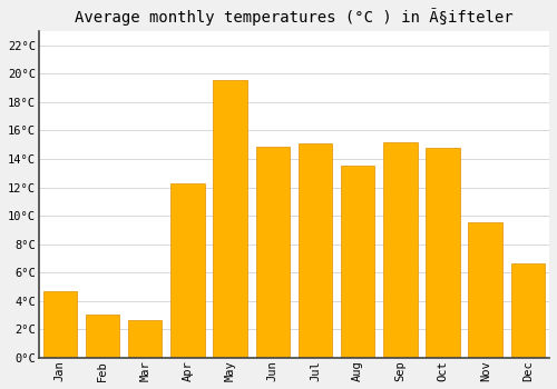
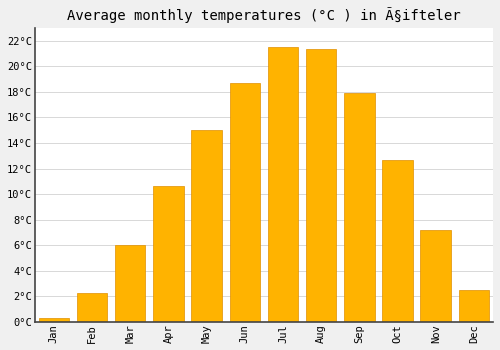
Jan: 4.7°C -> 0.3°C
Feb: 3.0°C -> 2.2°C
Mar: 2.6°C -> 6.0°C
Apr: 12.3°C -> 10.6°C
May: 19.6°C -> 15.0°C
Jun: 14.9°C -> 18.7°C
Jul: 15.1°C -> 21.5°C
Aug: 13.5°C -> 21.4°C
Sep: 15.2°C -> 17.9°C
Oct: 14.8°C -> 12.7°C
Nov: 9.5°C -> 7.2°C
Dec: 6.6°C -> 2.5°C
